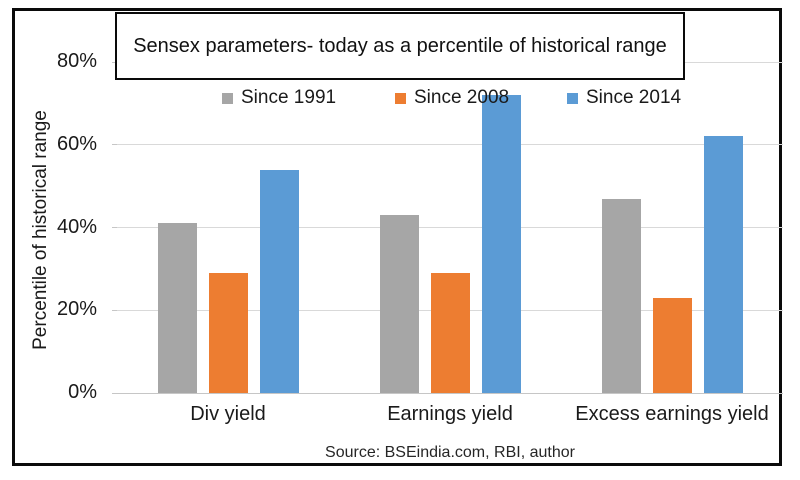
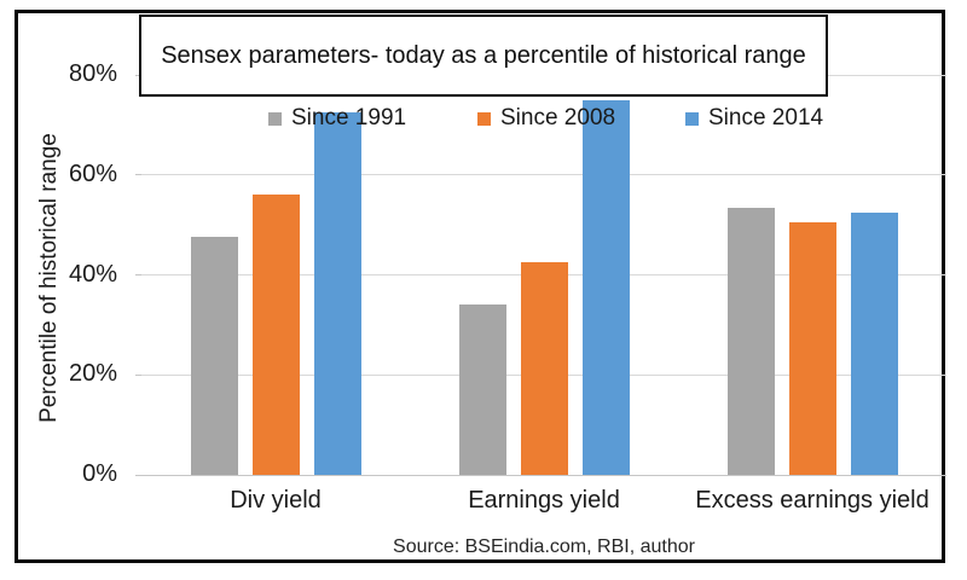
Since 1991/Div yield: 41% -> 48%
Since 2008/Div yield: 29% -> 56%
Since 2014/Div yield: 54% -> 72%
Since 1991/Earnings yield: 43% -> 34%
Since 2008/Earnings yield: 29% -> 42%
Since 2014/Earnings yield: 72% -> 75%
Since 1991/Excess earnings yield: 47% -> 54%
Since 2008/Excess earnings yield: 23% -> 50%
Since 2014/Excess earnings yield: 62% -> 52%
